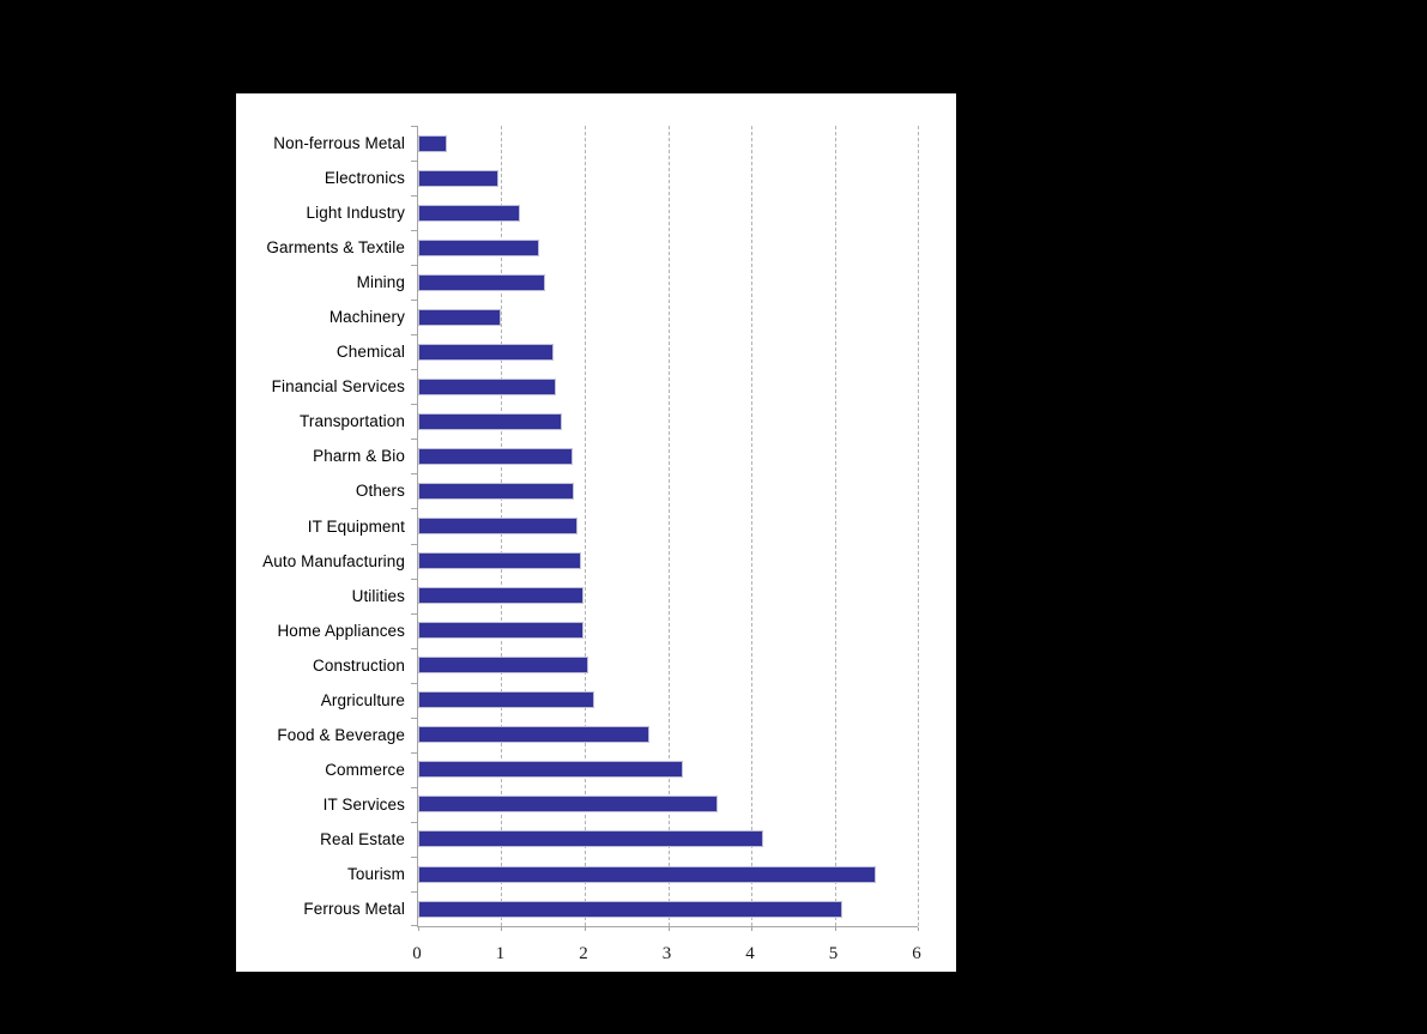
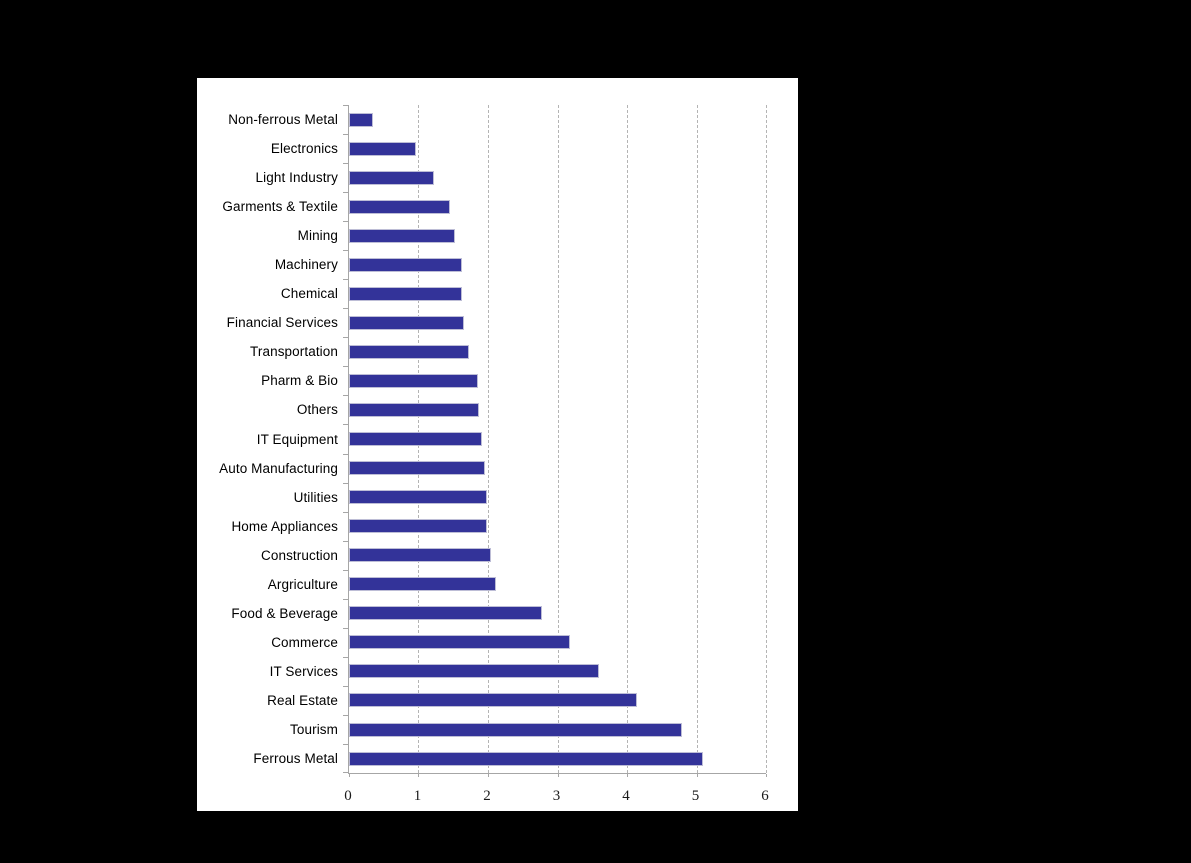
Machinery: 1.0 -> 1.6
Tourism: 5.5 -> 4.8
